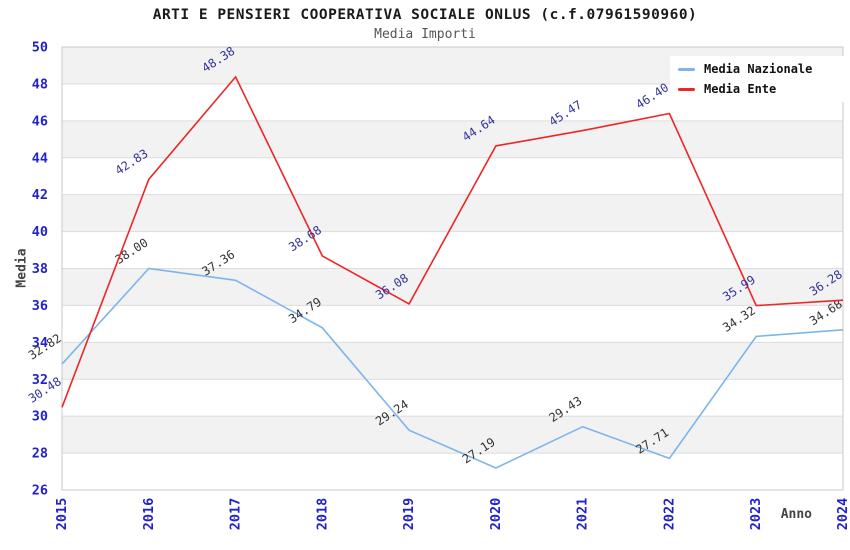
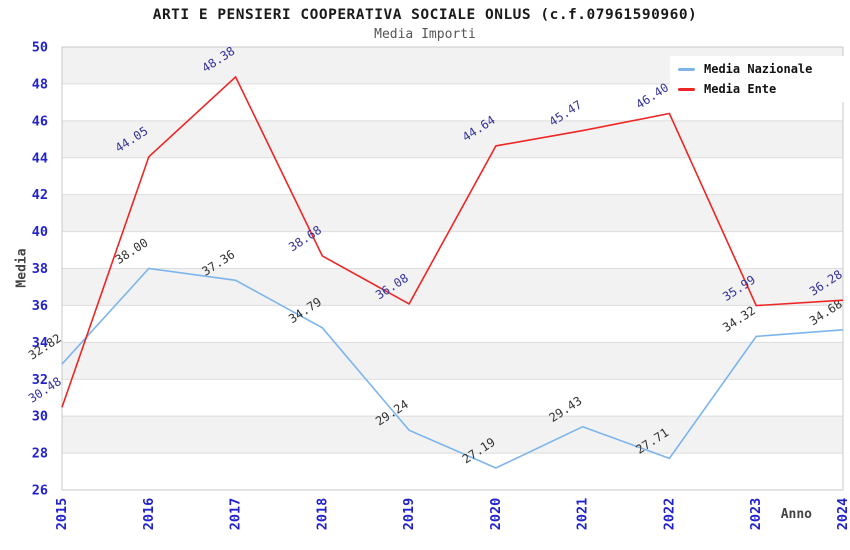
Media Ente/2016: 42.83 -> 44.05
